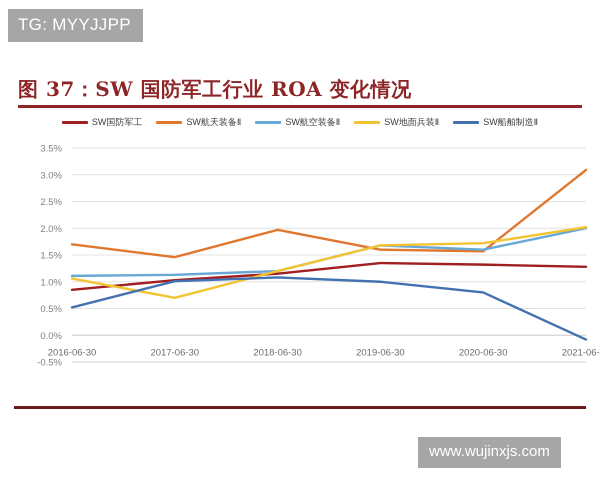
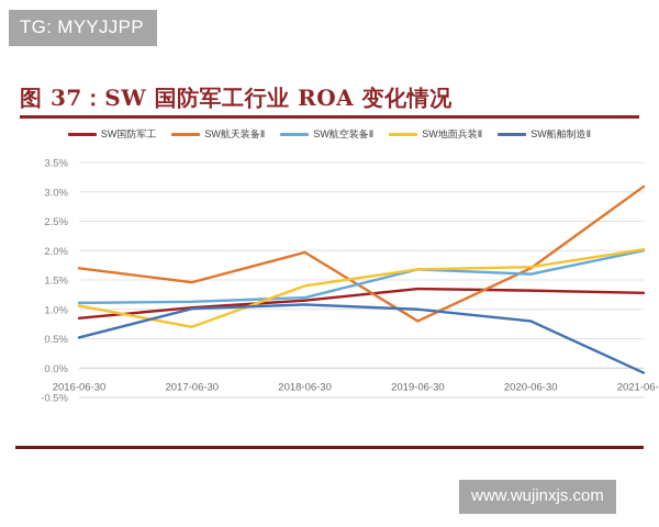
SW地面兵装Ⅱ/2018-06-30: 1.2% -> 1.4%
SW航天装备Ⅱ/2019-06-30: 1.6% -> 0.8%
SW航天装备Ⅱ/2020-06-30: 1.6% -> 1.7%
